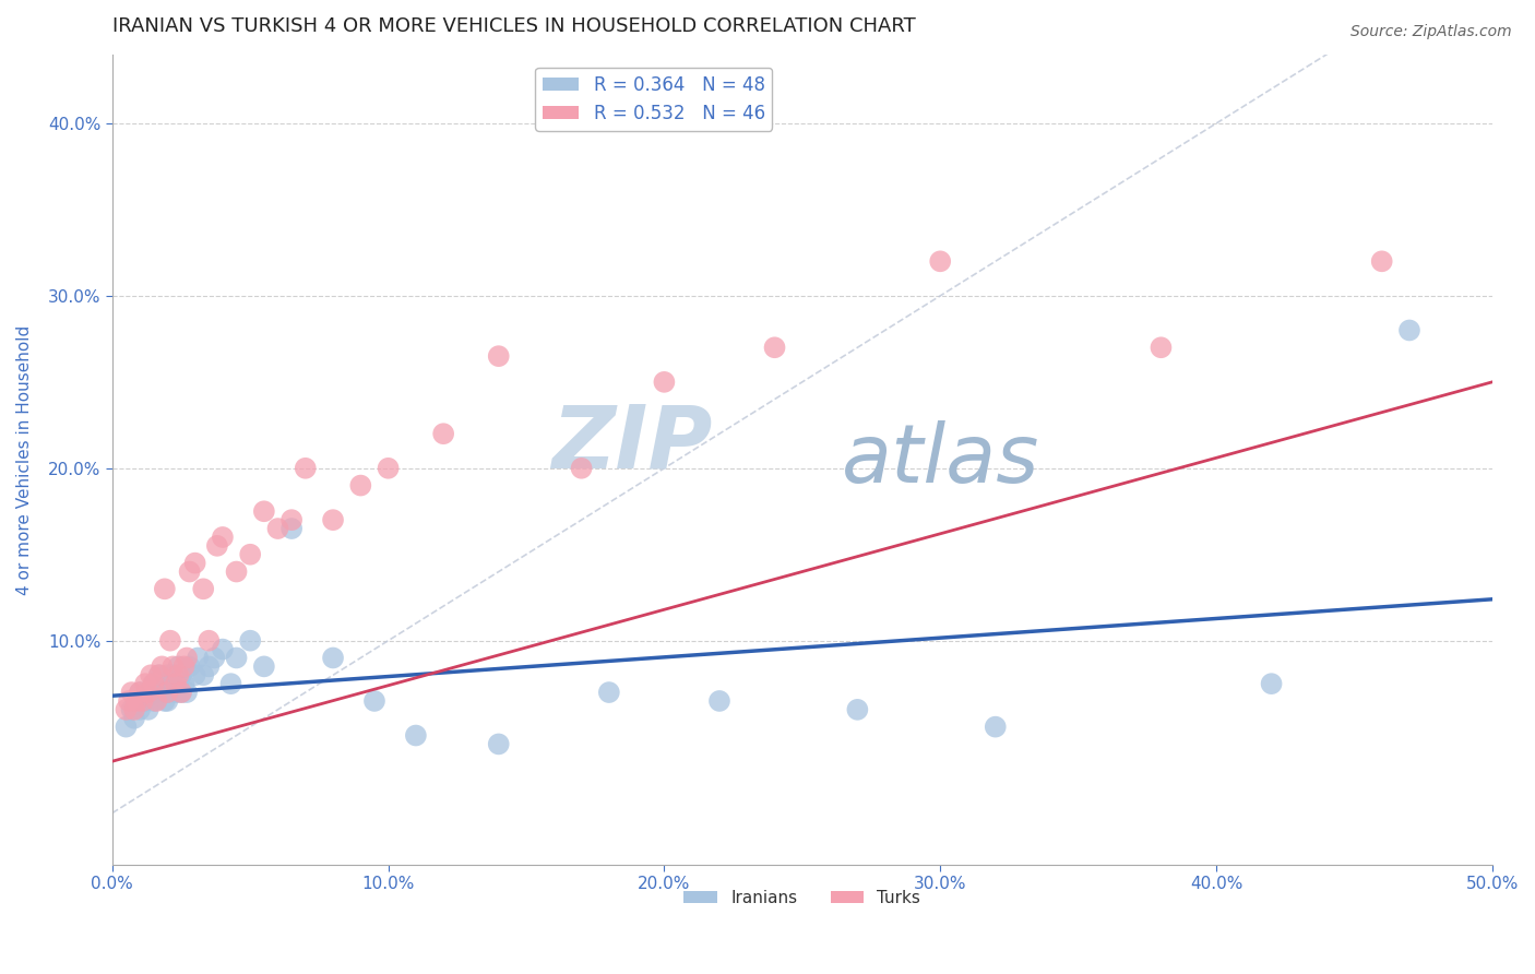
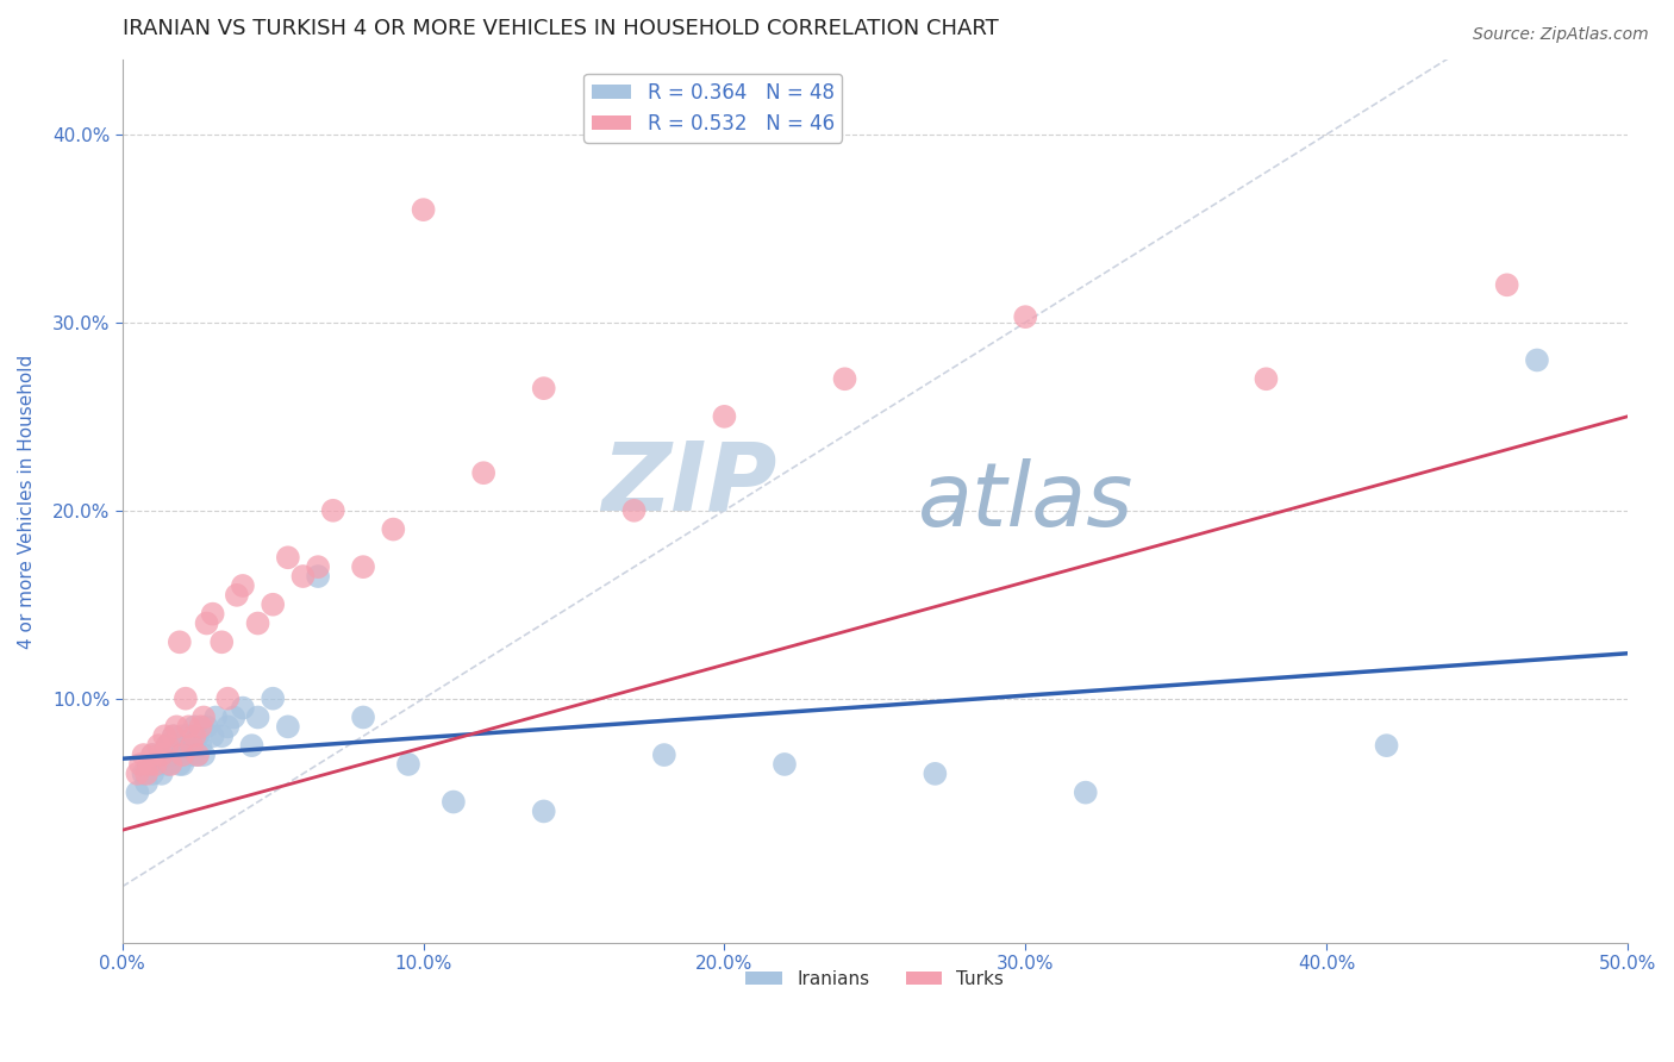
Turks/10.0%: 20.0% -> 36.0%
Turks/30.0%: 32.0% -> 30.3%
